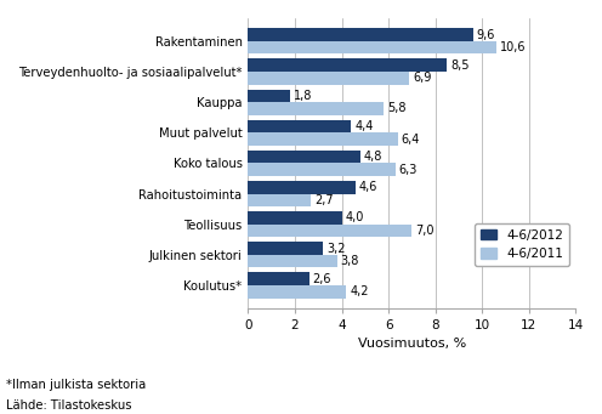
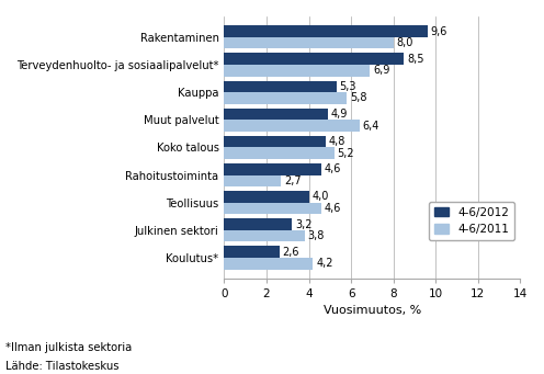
4-6/2011/Rakentaminen: 10,6 -> 8,0
4-6/2012/Kauppa: 1,8 -> 5,3
4-6/2012/Muut palvelut: 4,4 -> 4,9
4-6/2011/Koko talous: 6,3 -> 5,2
4-6/2011/Teollisuus: 7,0 -> 4,6
